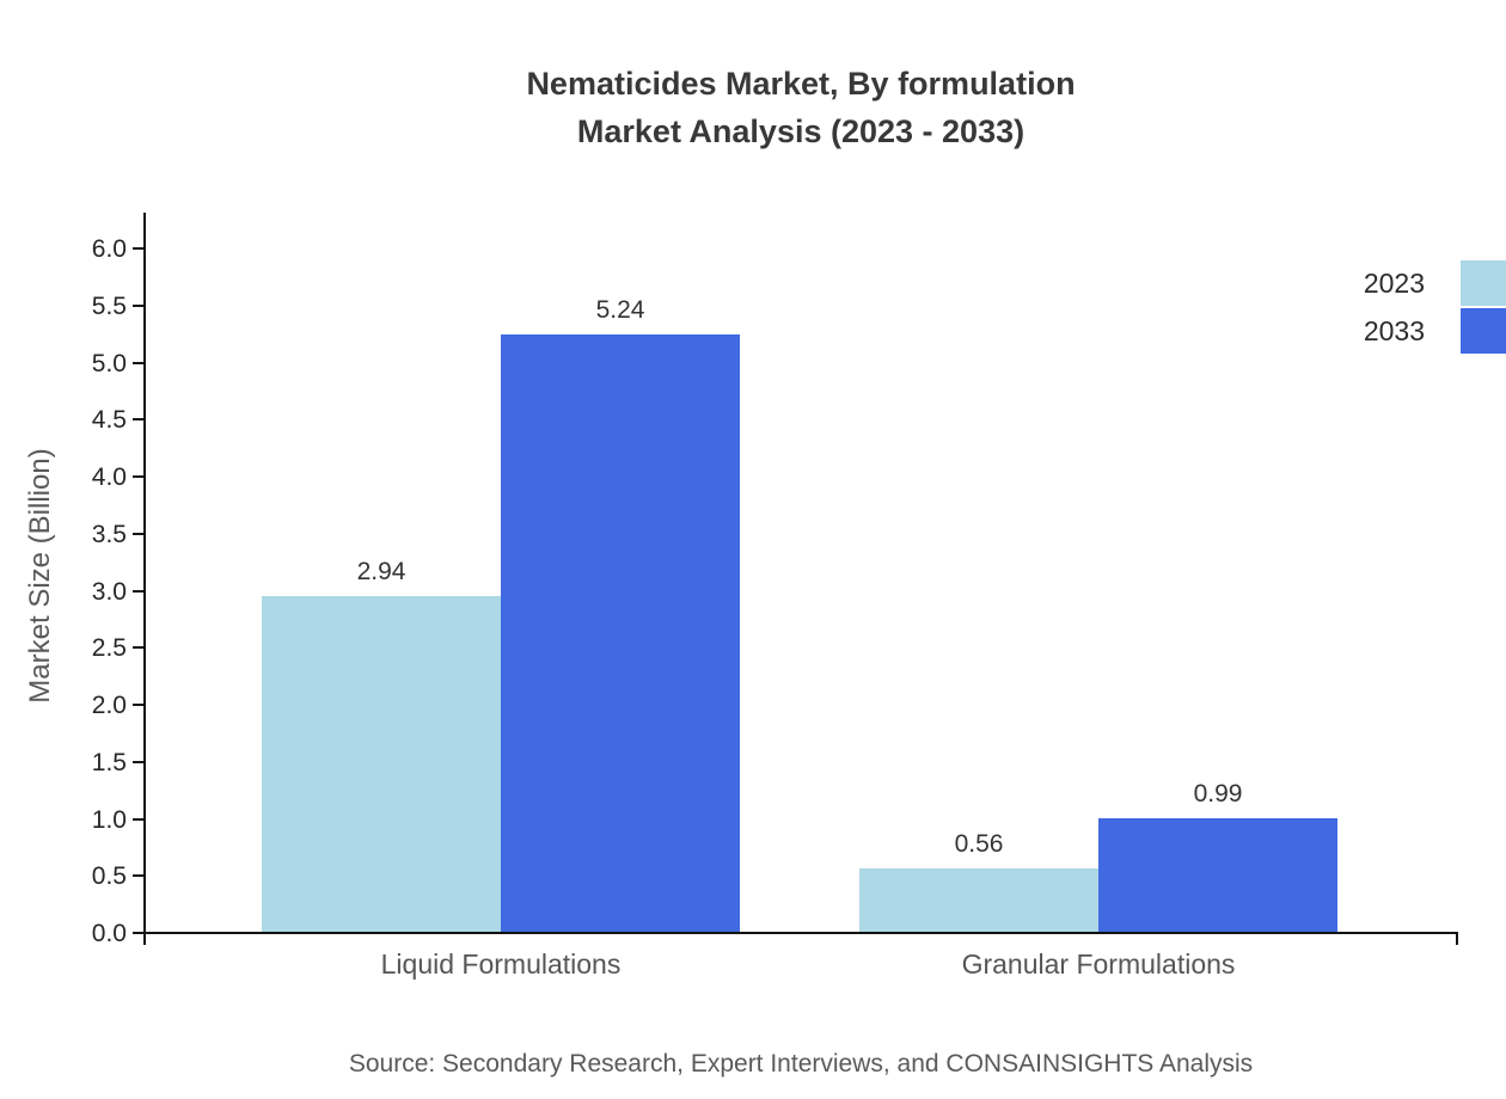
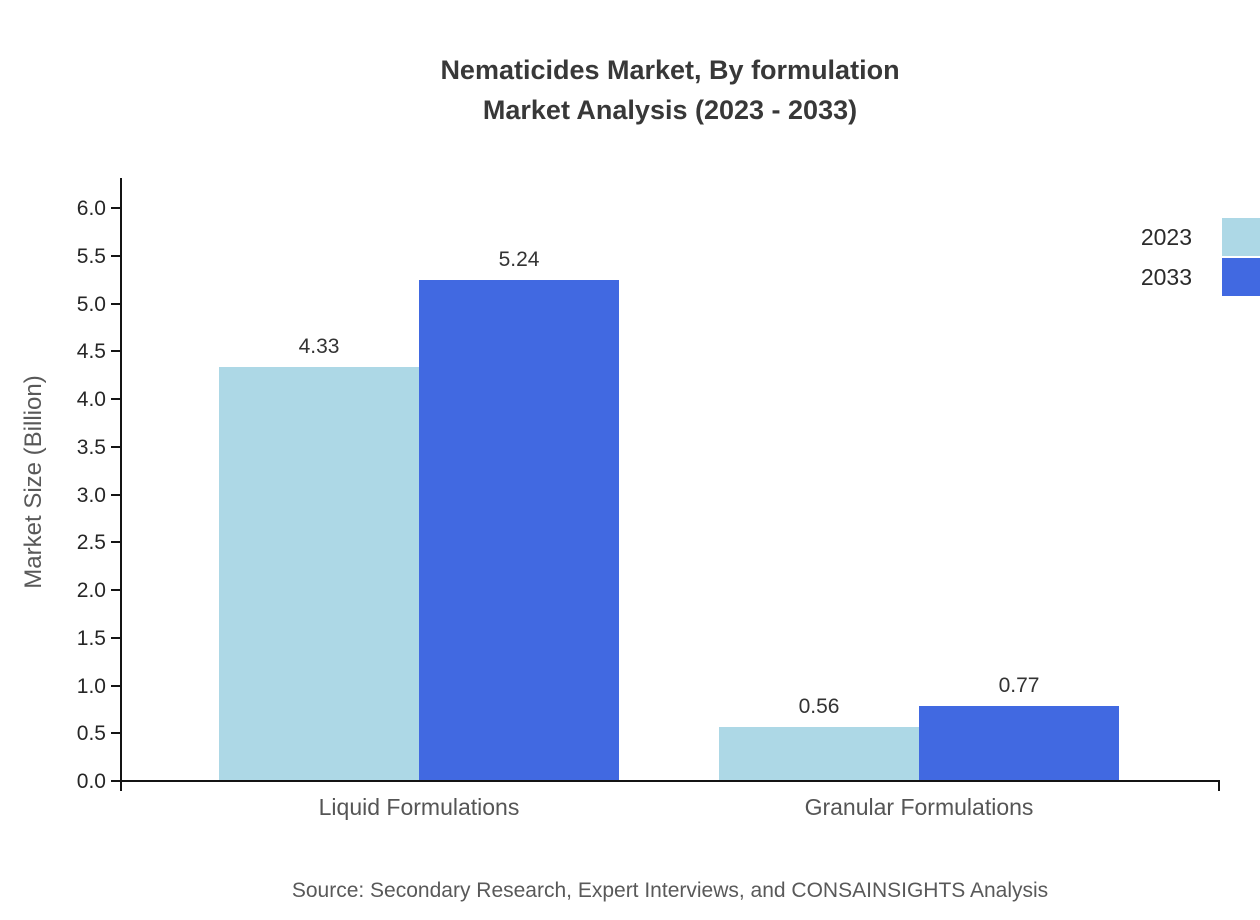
2023/Liquid Formulations: 2.94 -> 4.33
2033/Granular Formulations: 0.99 -> 0.77
